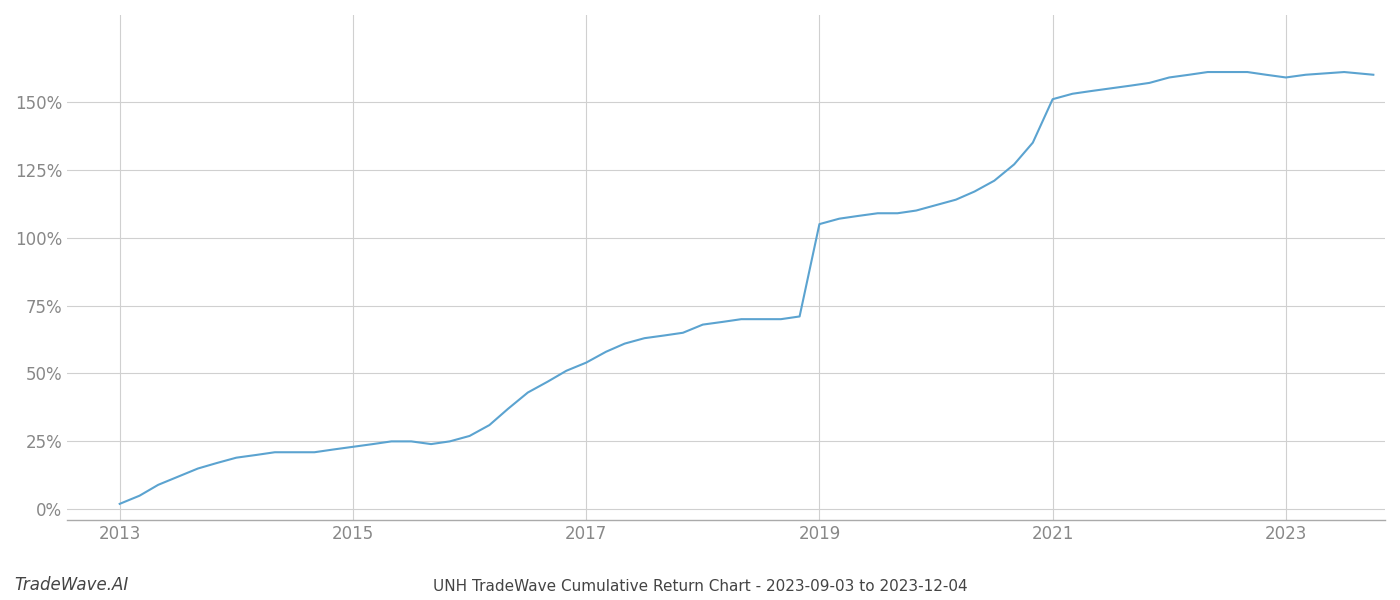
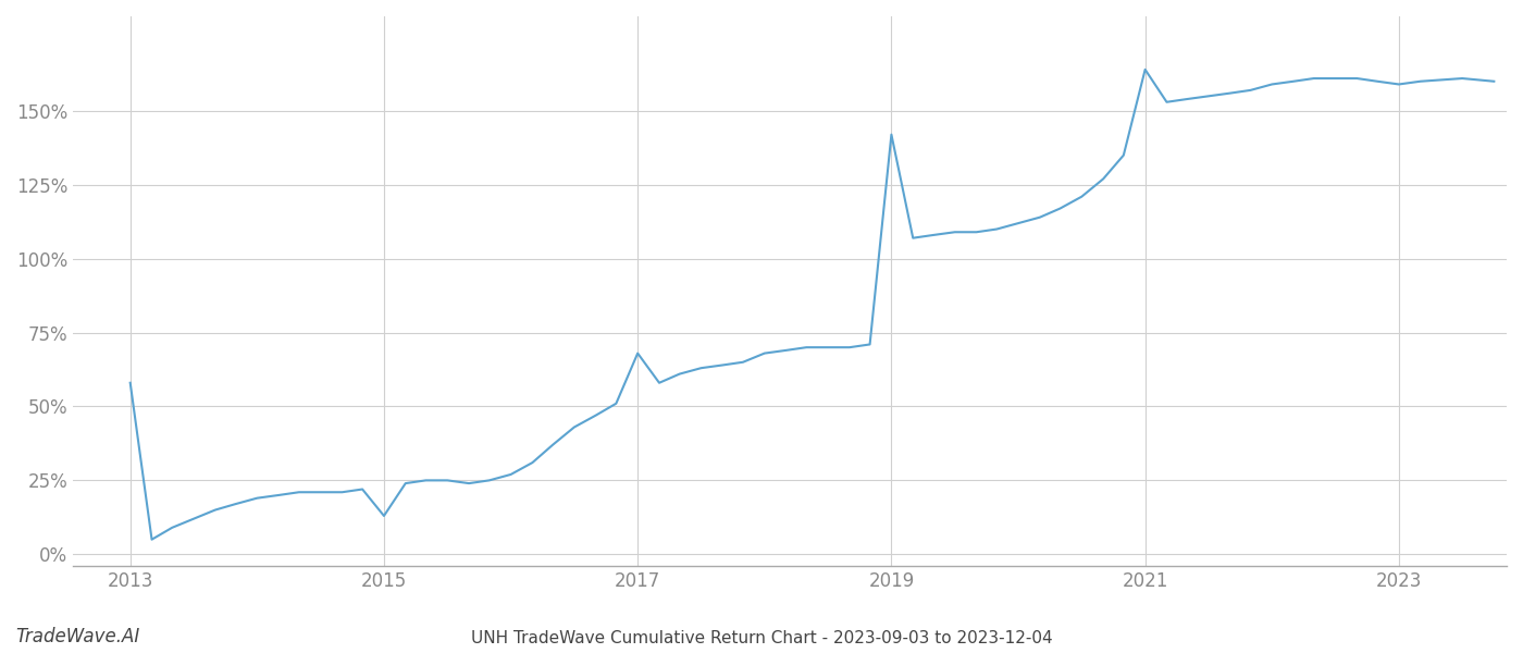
2013: 2% -> 58%
2015: 23% -> 13%
2017: 54% -> 68%
2019: 105% -> 142%
2021: 151% -> 164%
